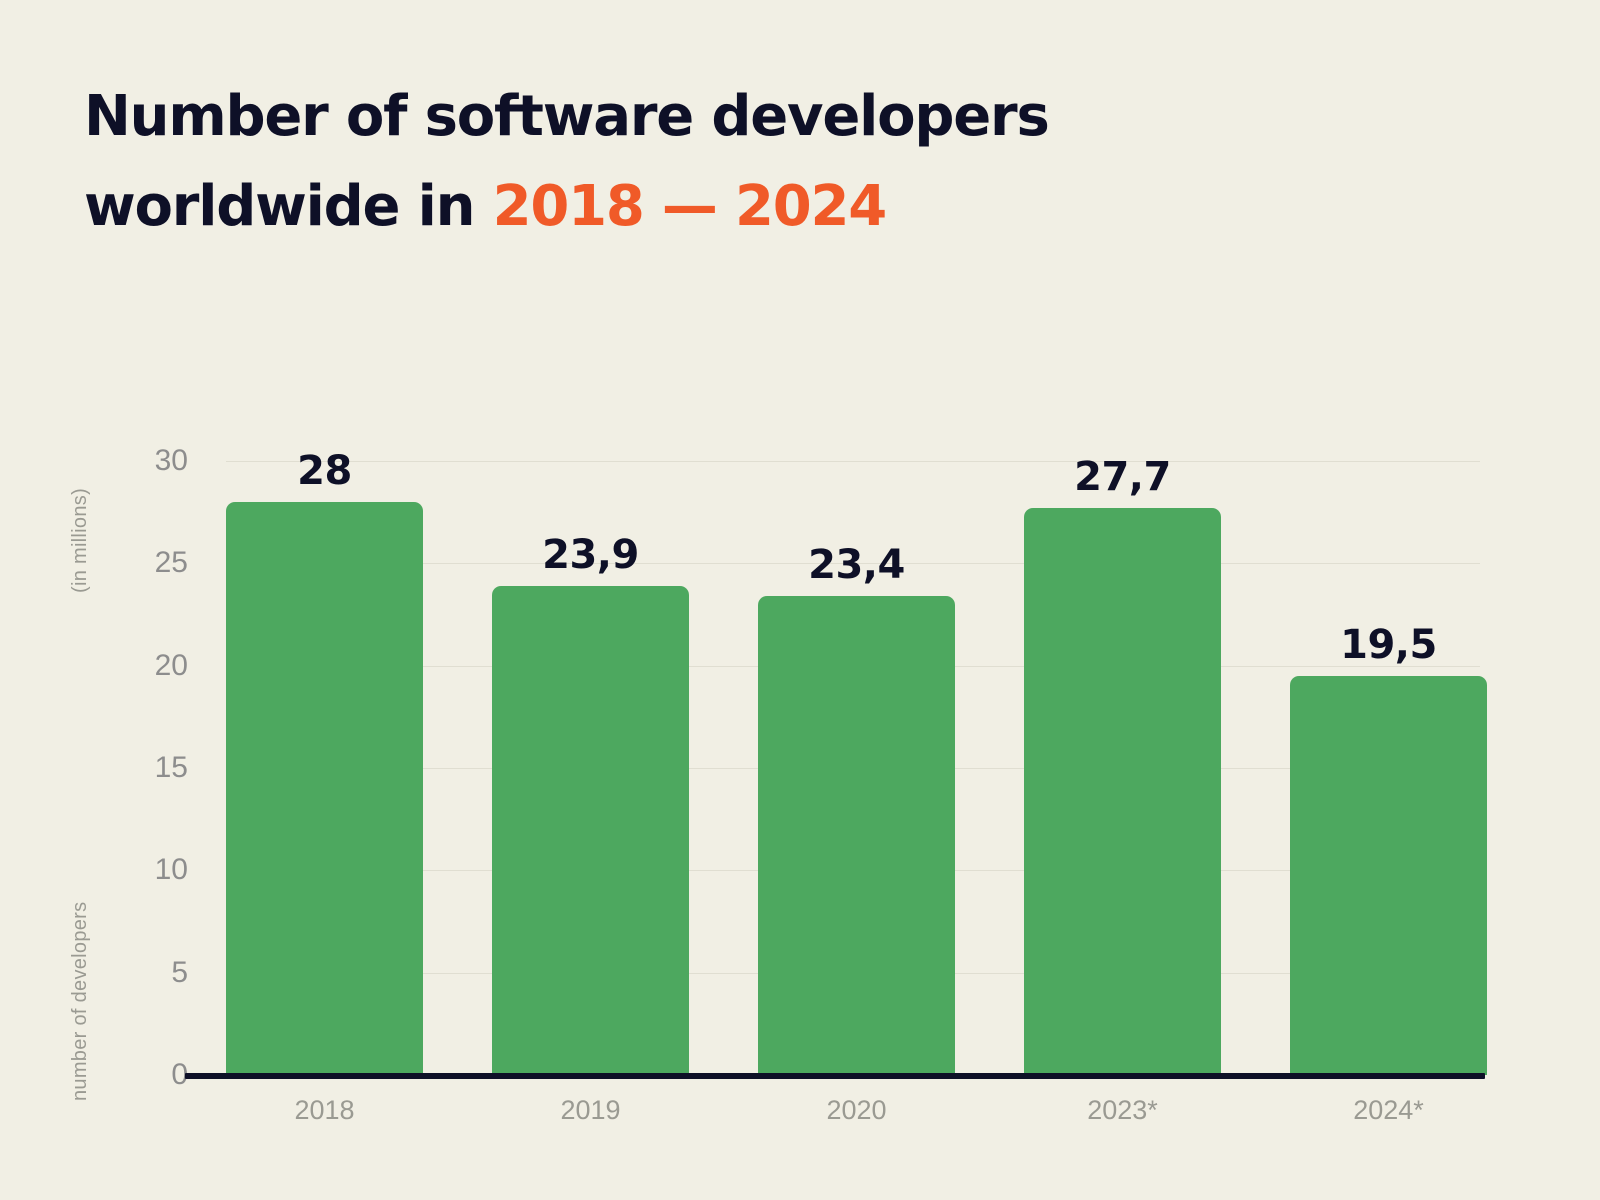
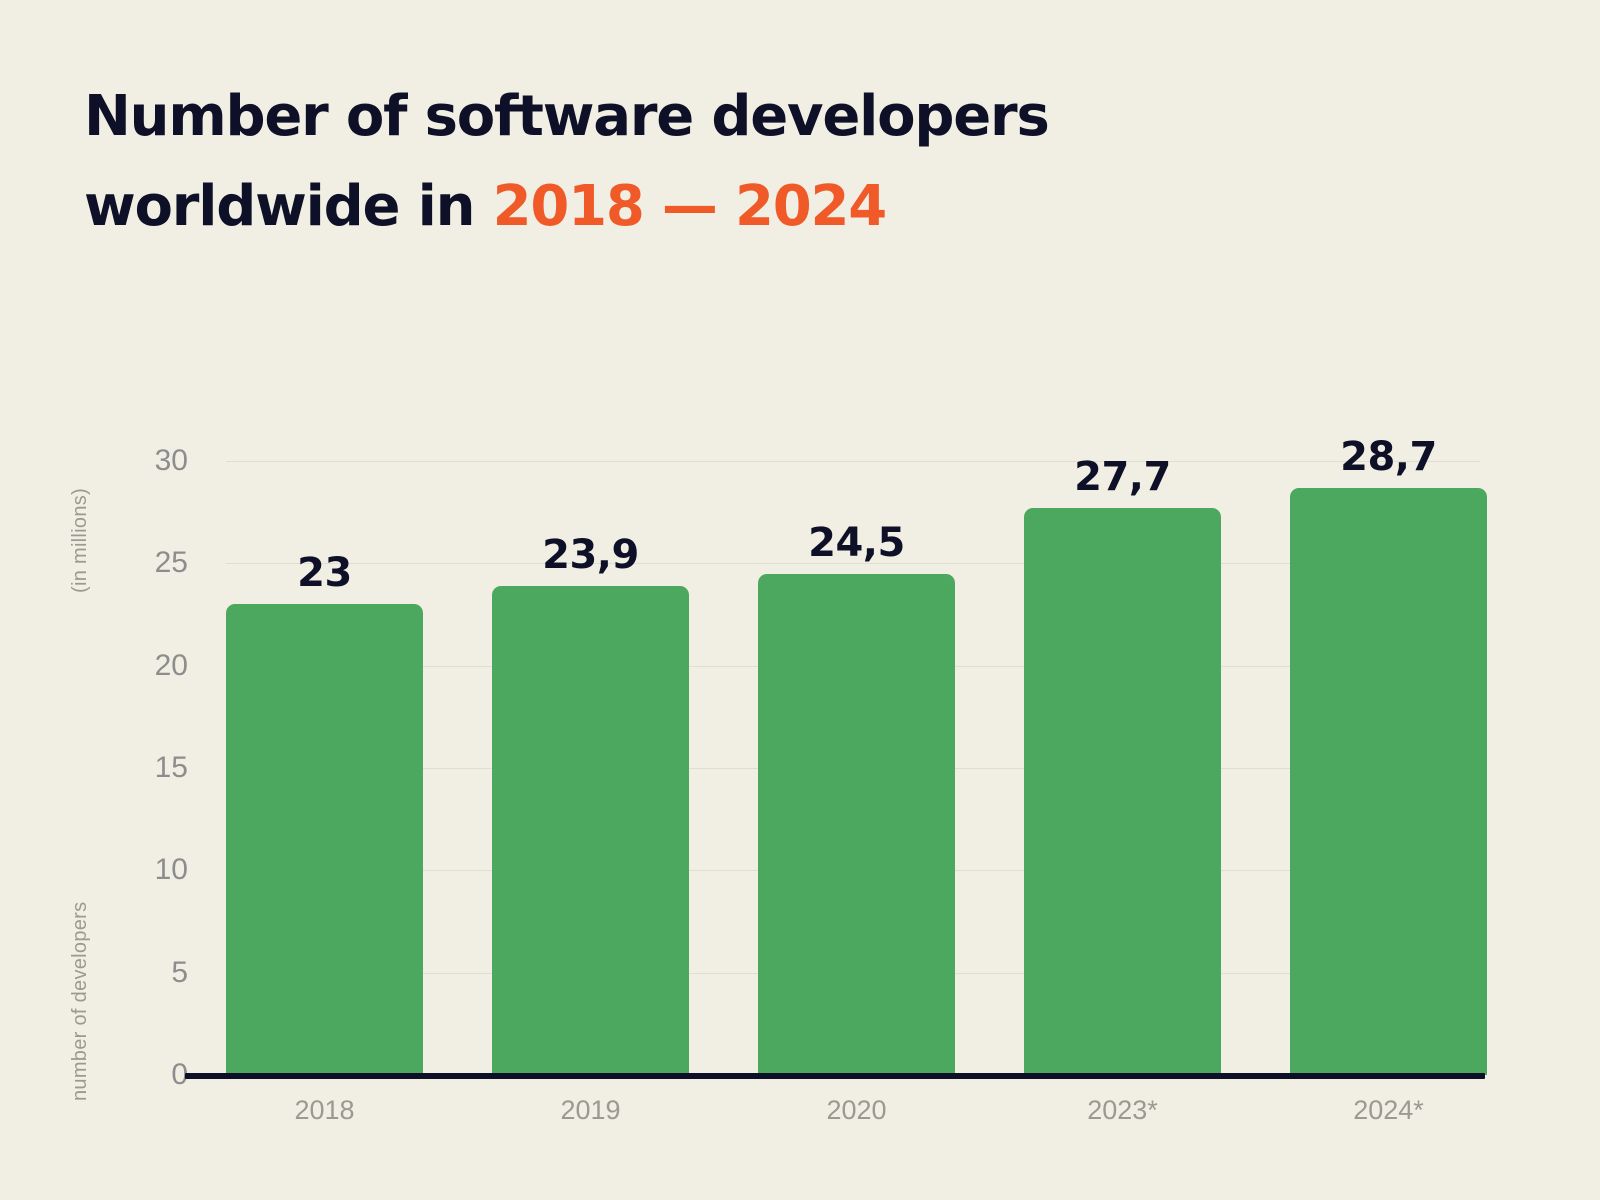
2018: 28 -> 23
2020: 23,4 -> 24,5
2024*: 19,5 -> 28,7
